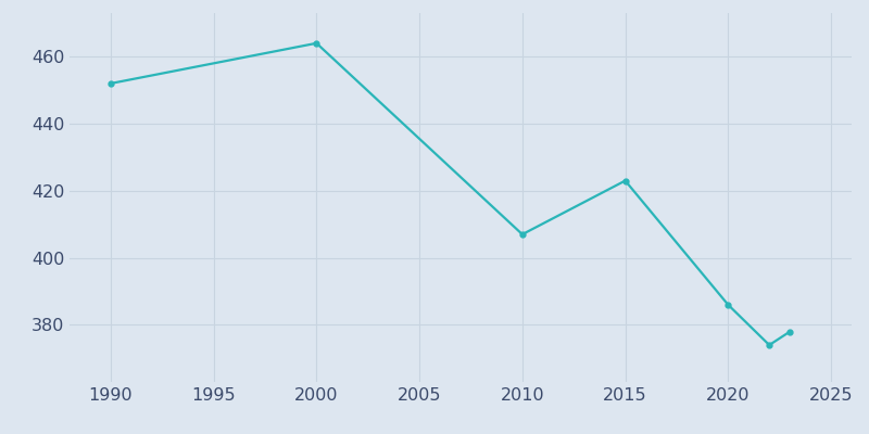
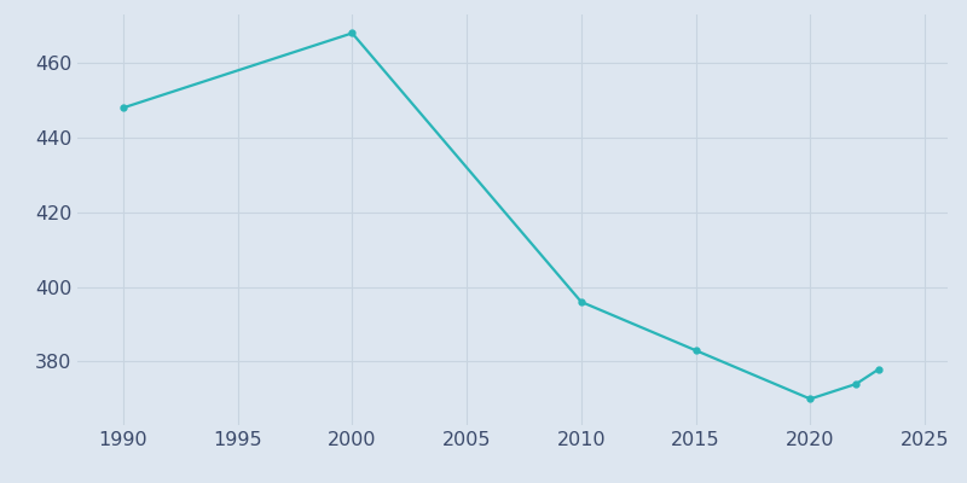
1990: 452 -> 448
2000: 464 -> 468
2010: 407 -> 396
2015: 423 -> 383
2020: 386 -> 370
